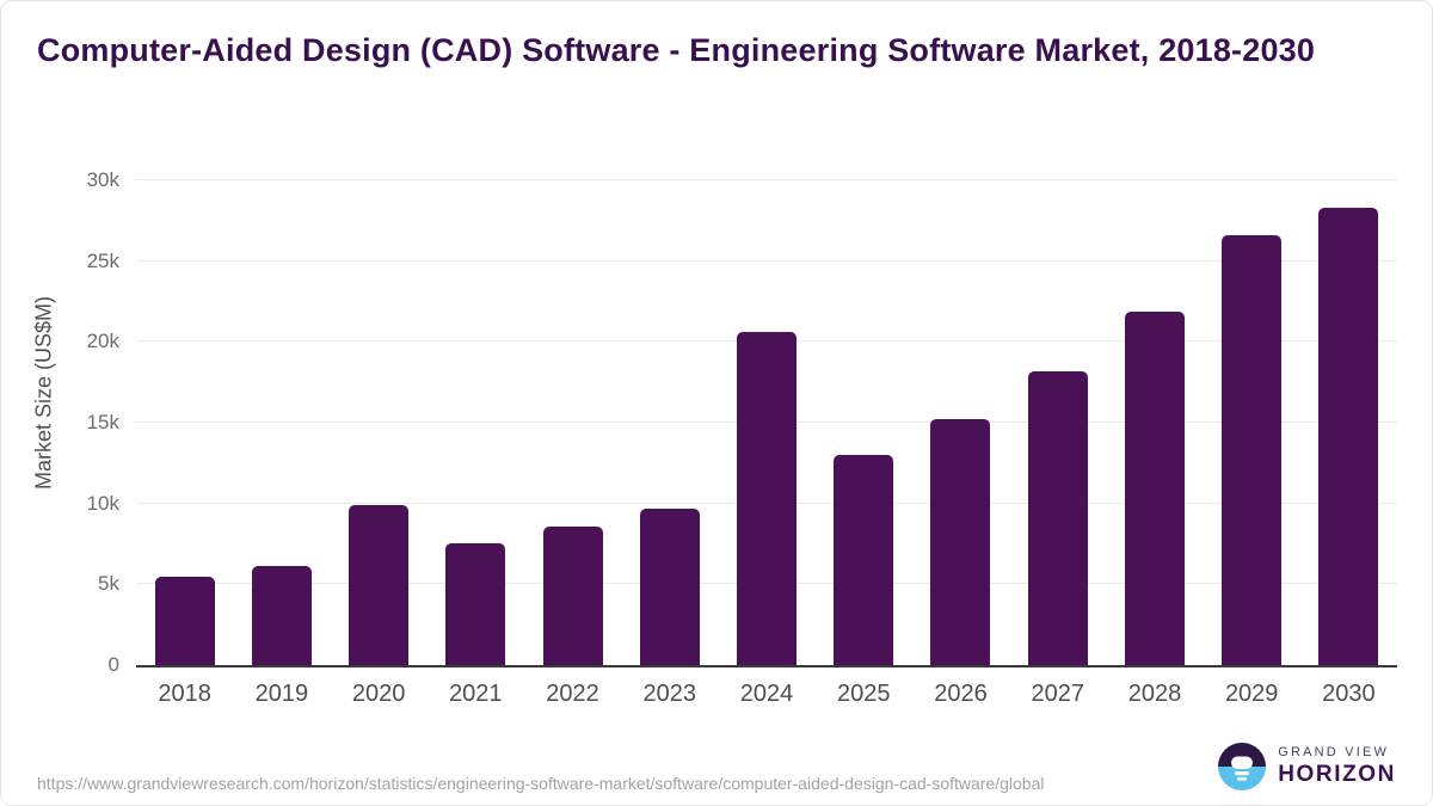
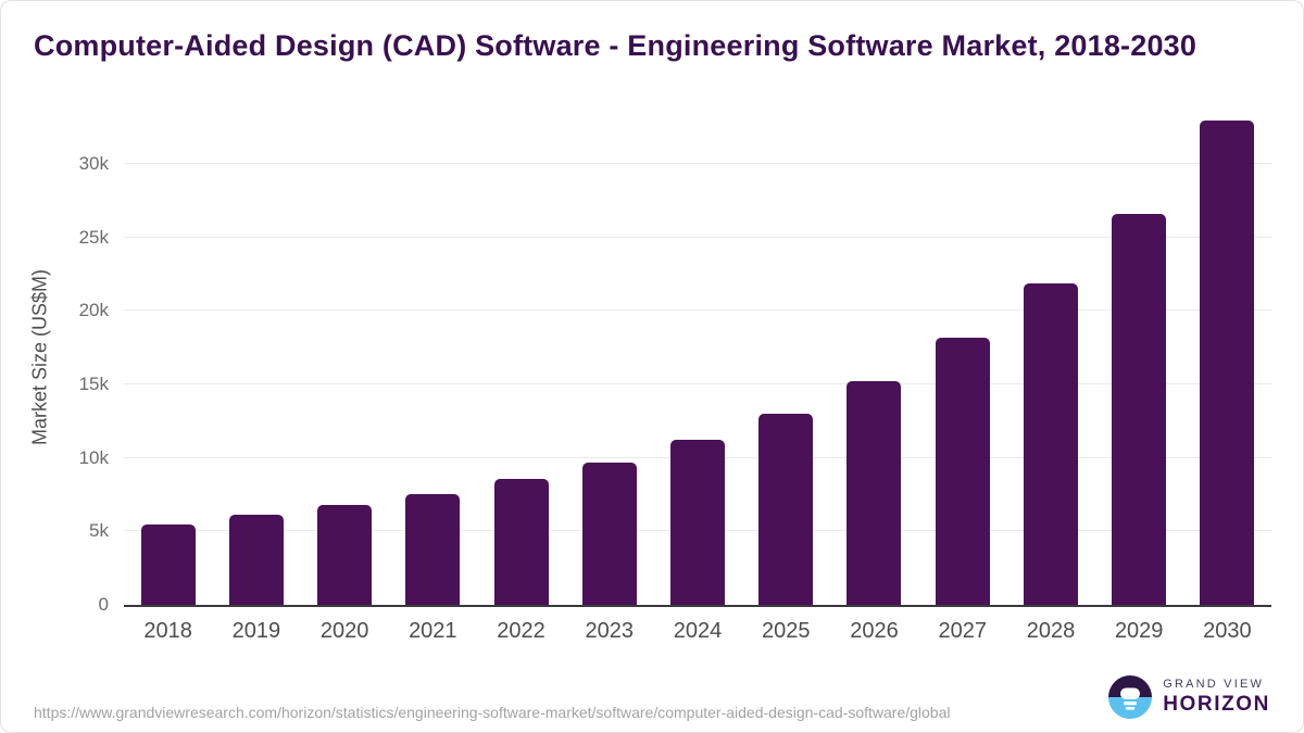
2020: 9.9k -> 6.8k
2024: 20.6k -> 11.2k
2030: 28.3k -> 33.0k
